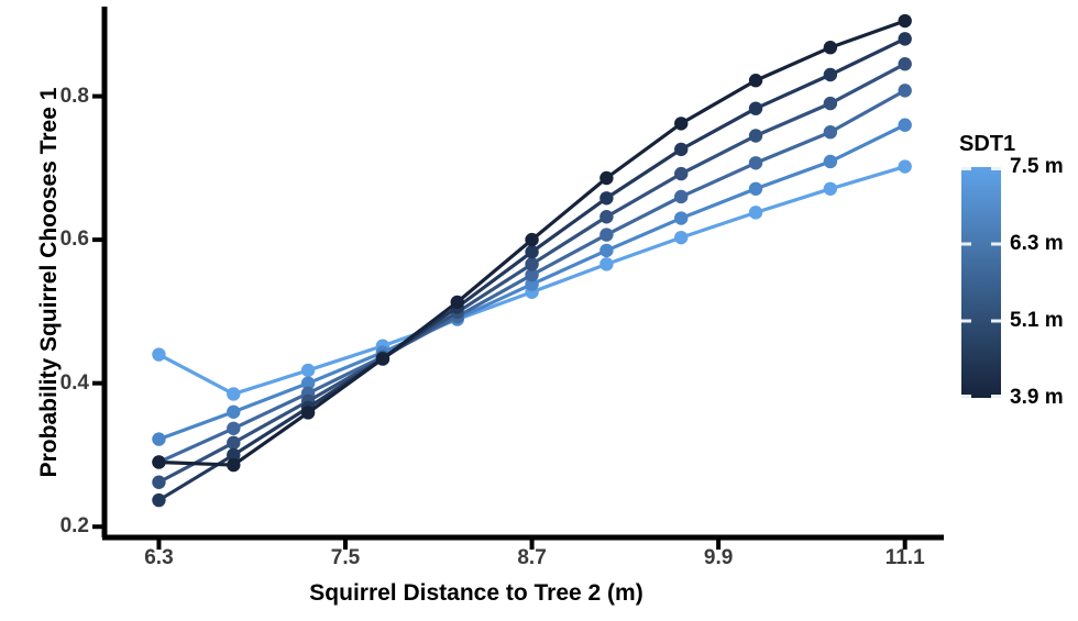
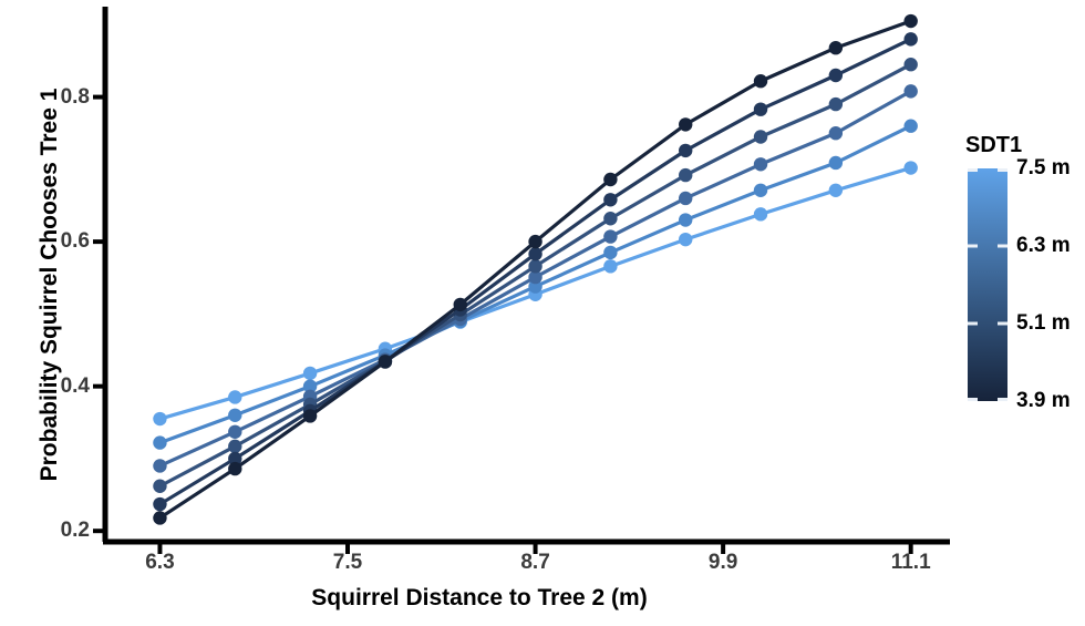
7.5 m/6.3: 0.44 -> 0.35
3.9 m/6.3: 0.29 -> 0.22
